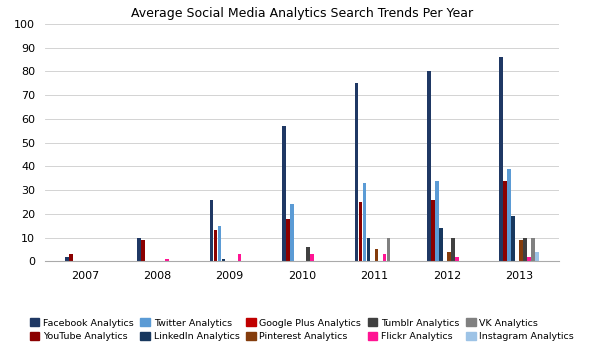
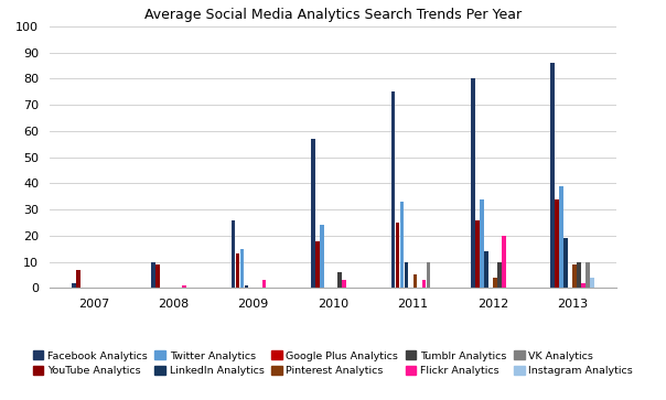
YouTube Analytics/2007: 3 -> 7
Flickr Analytics/2012: 2 -> 20
